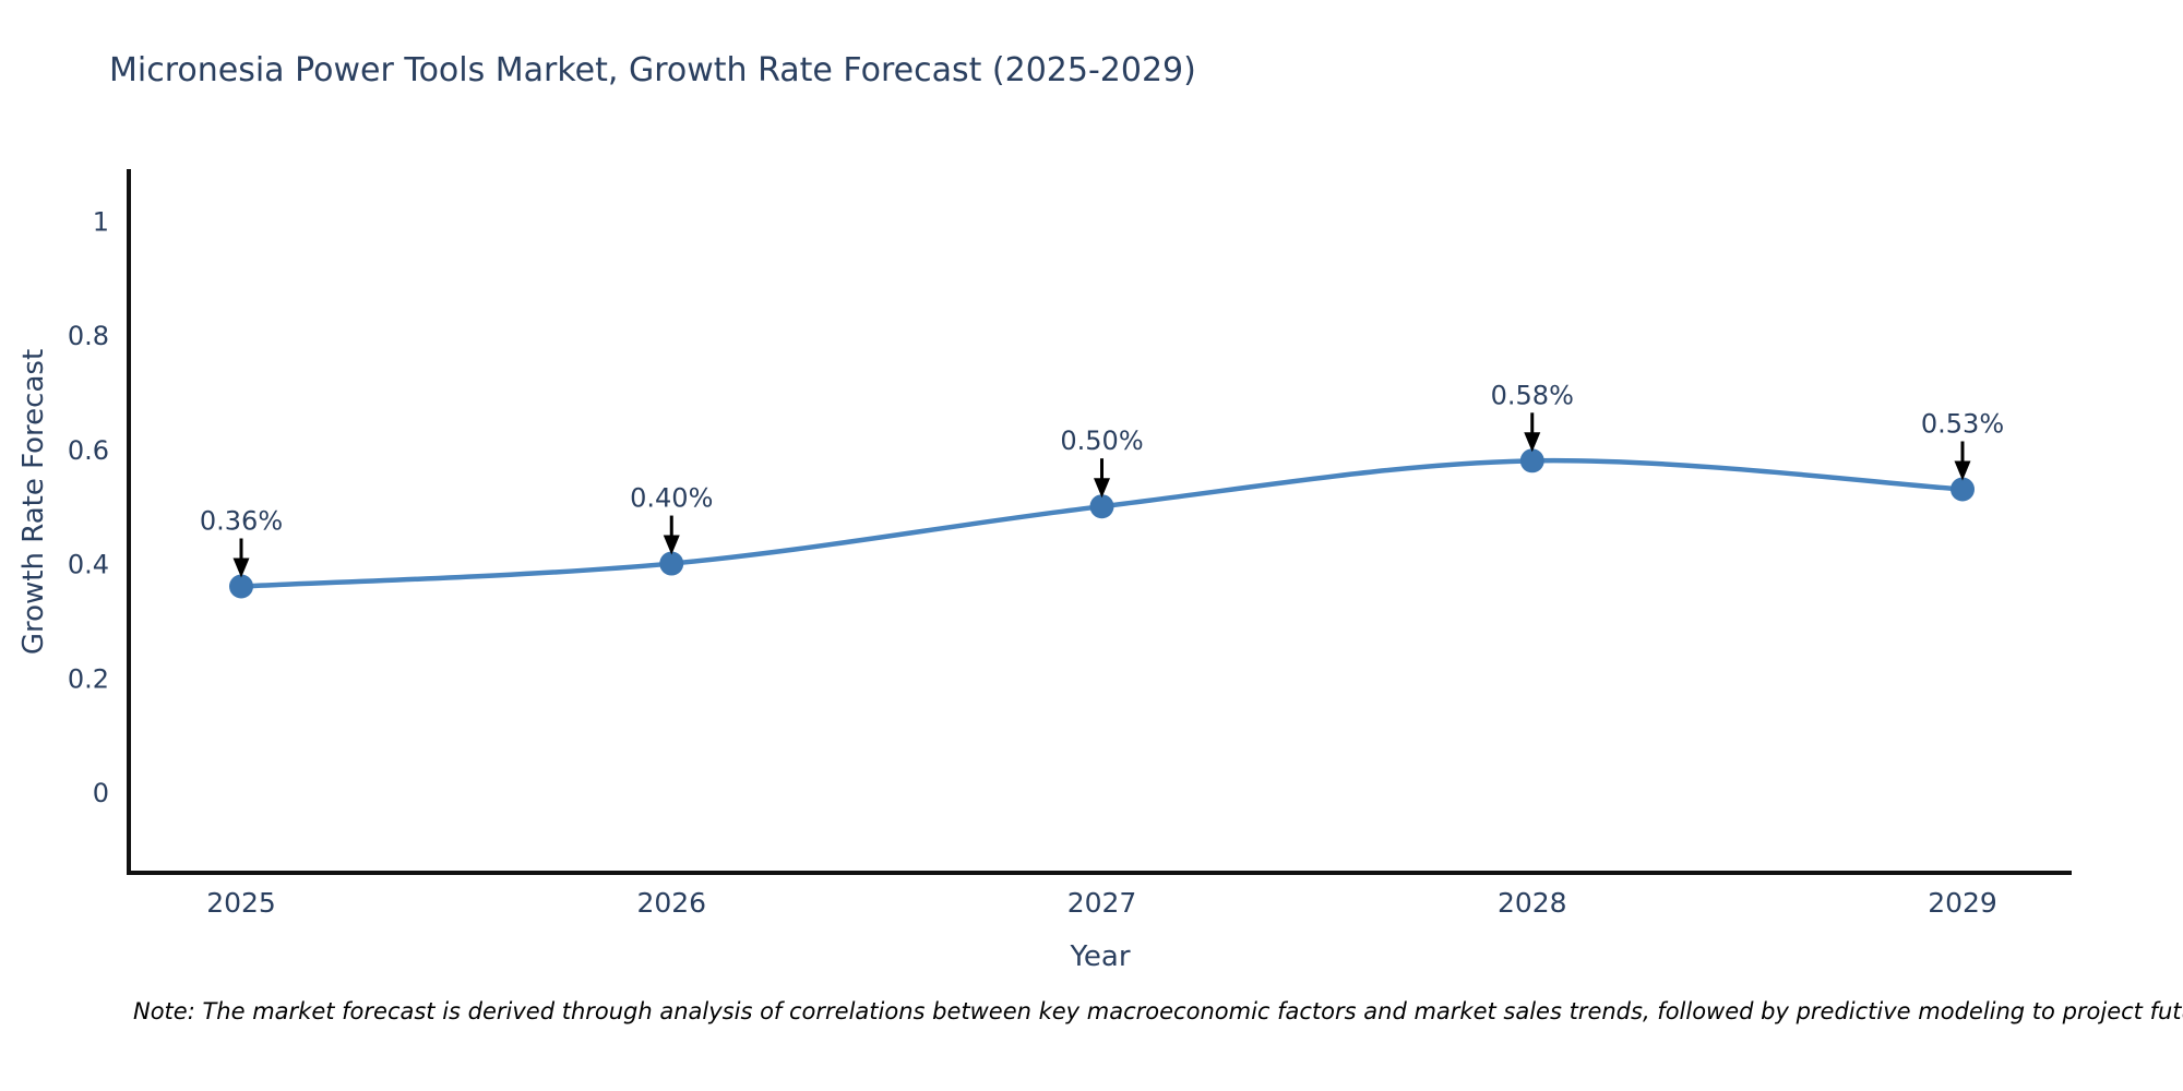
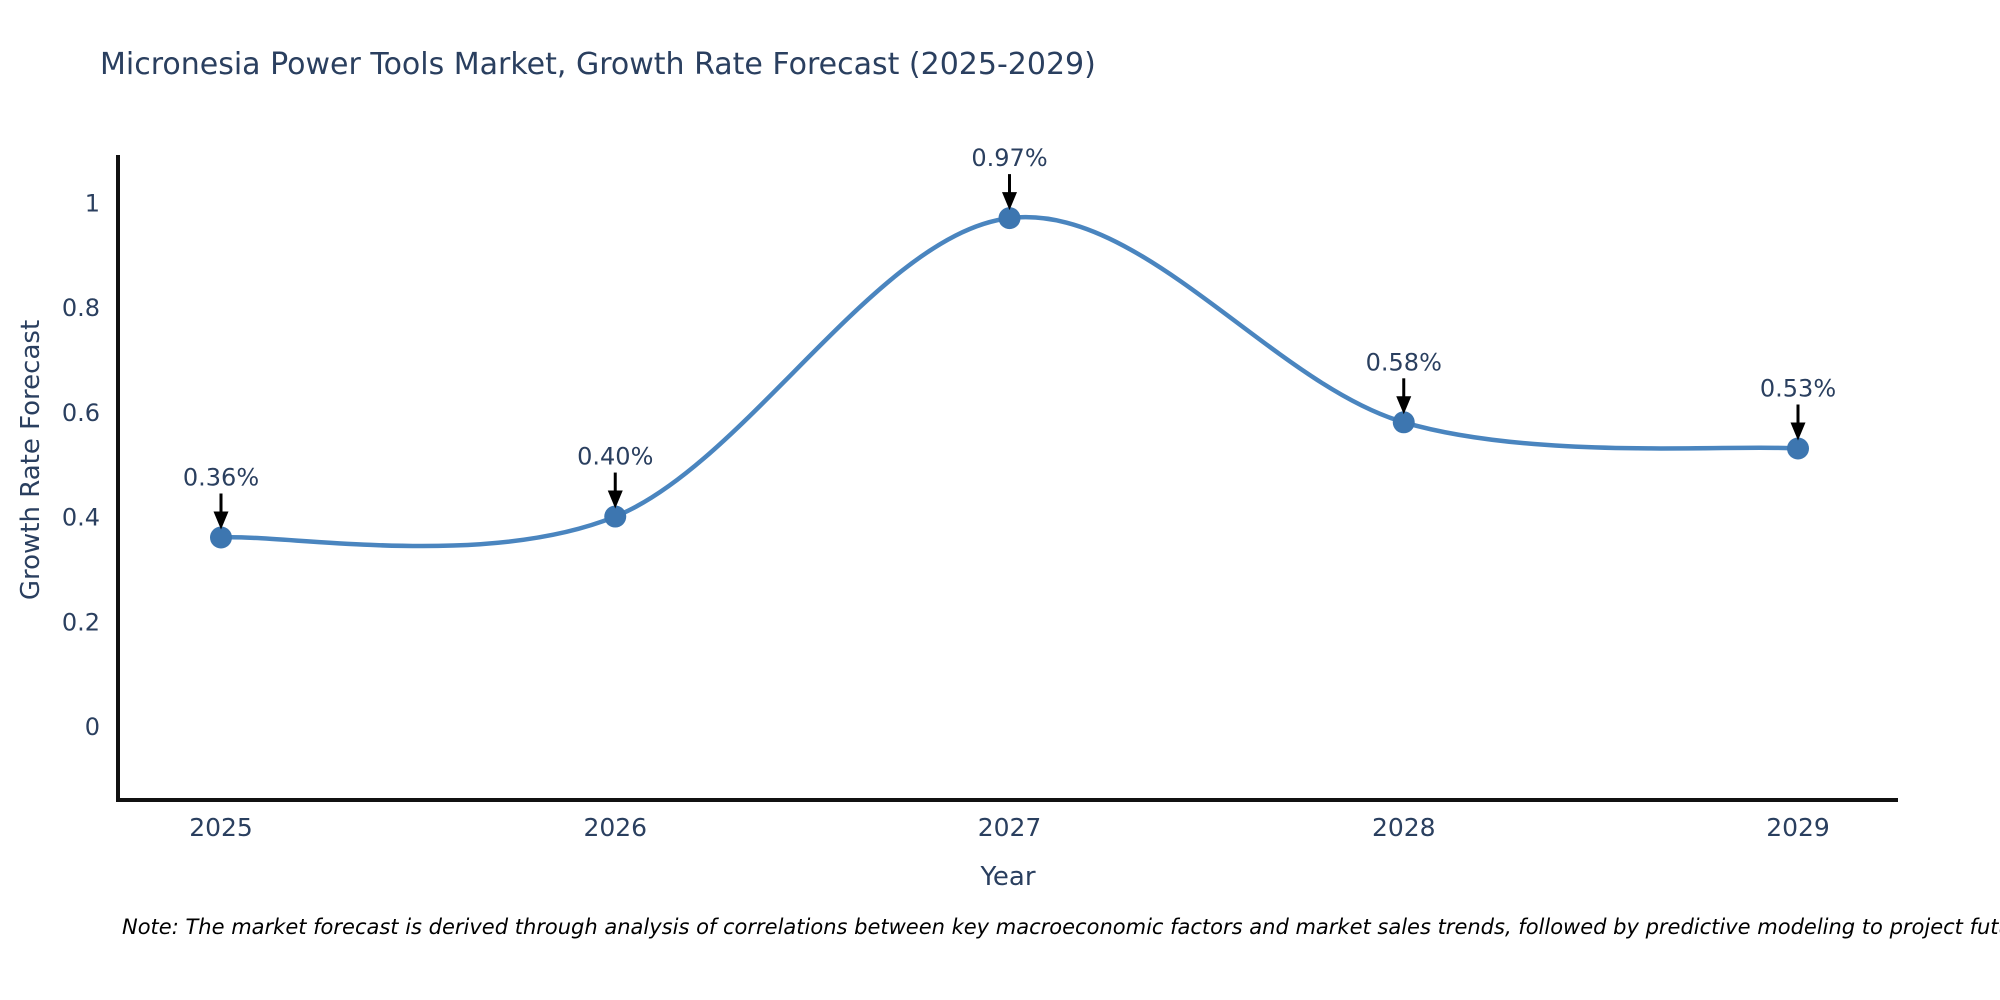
2027: 0.50% -> 0.97%
